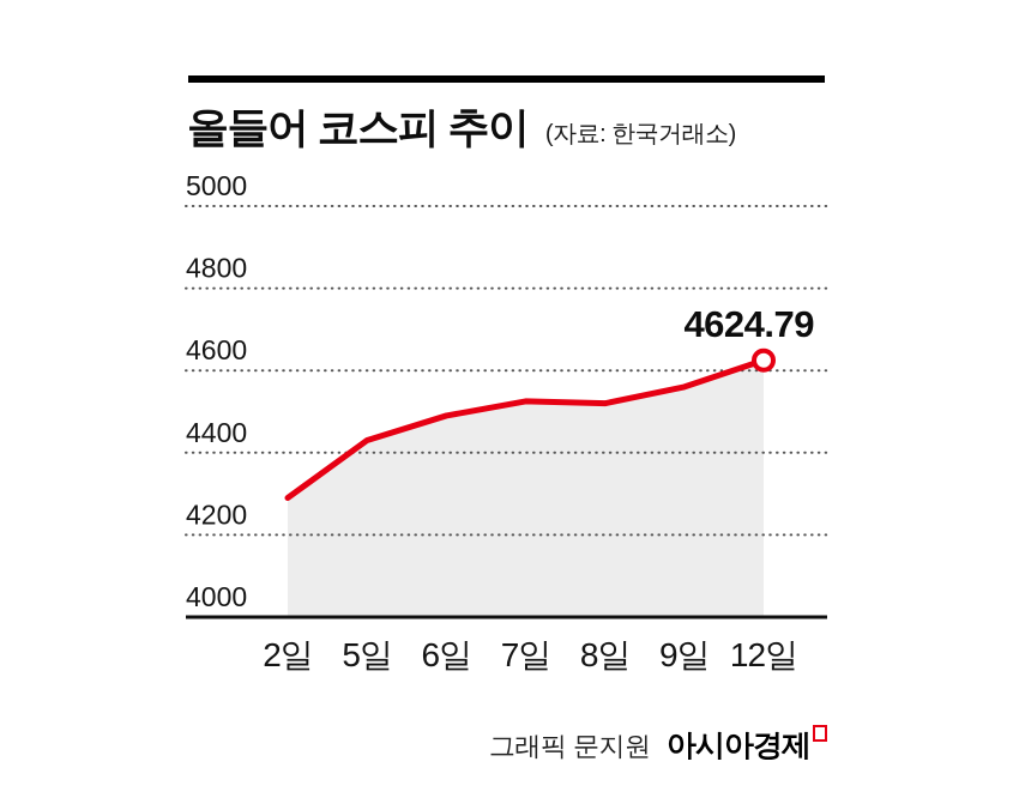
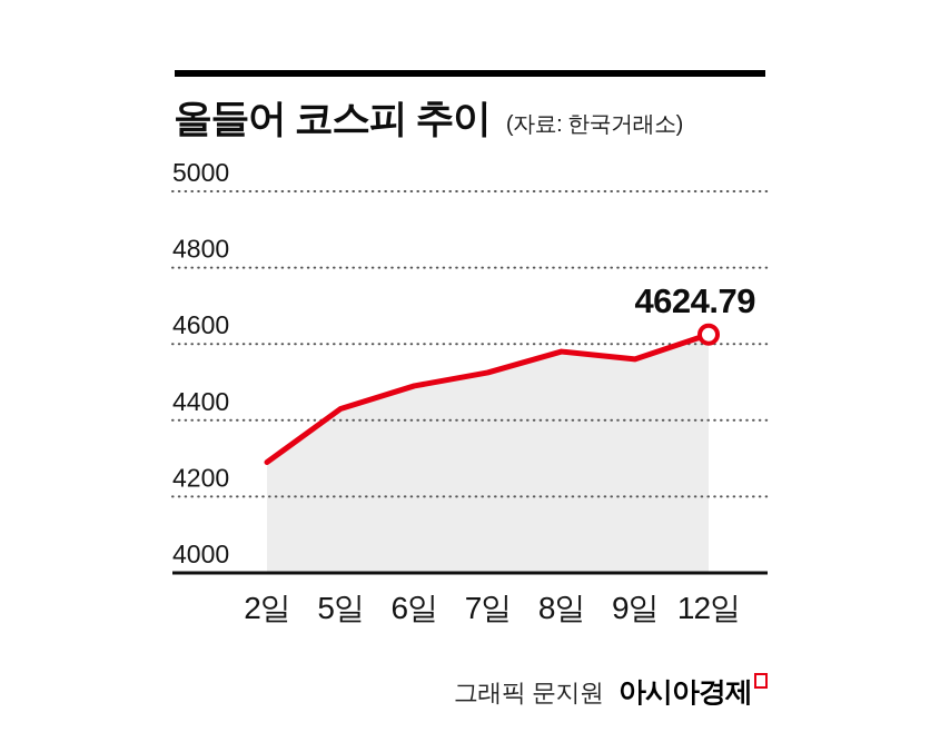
8일: 4520 -> 4580
